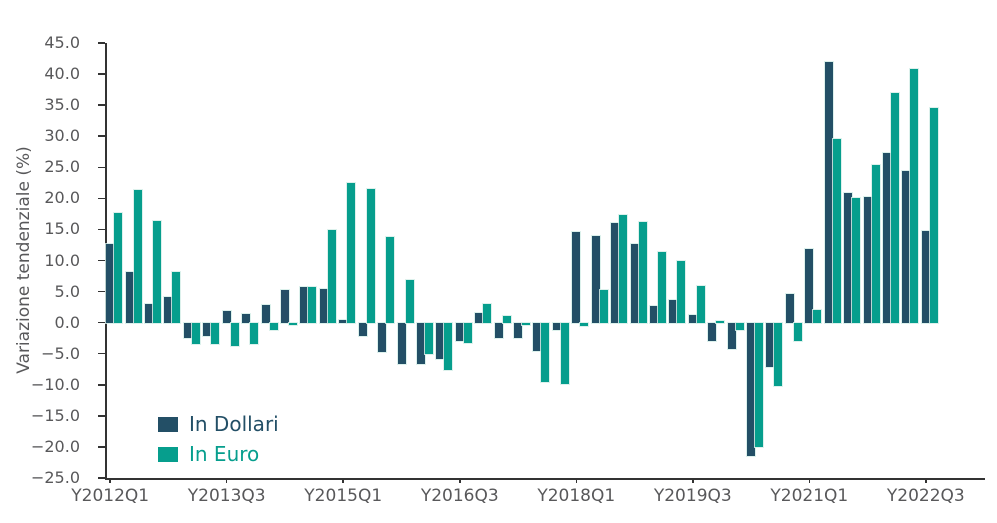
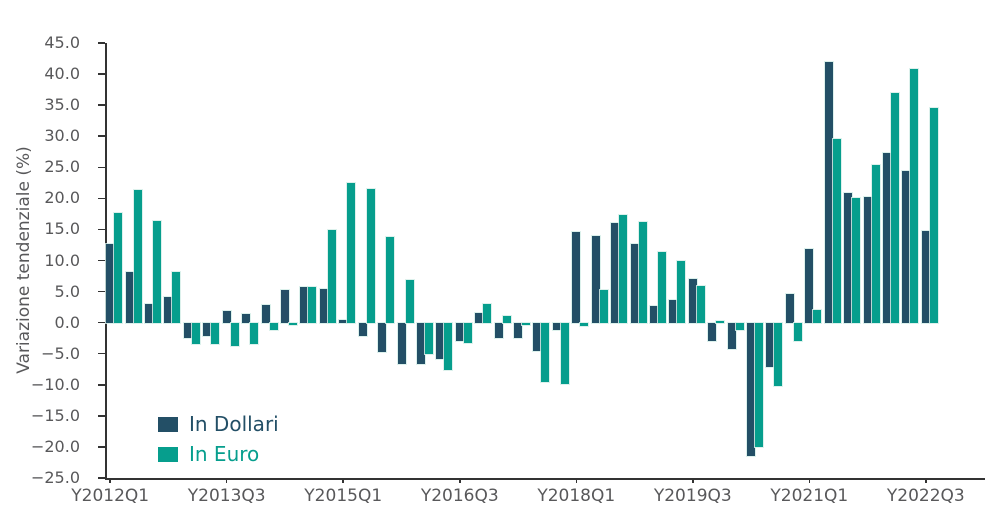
In Dollari/Y2019Q3: 1 -> 7
